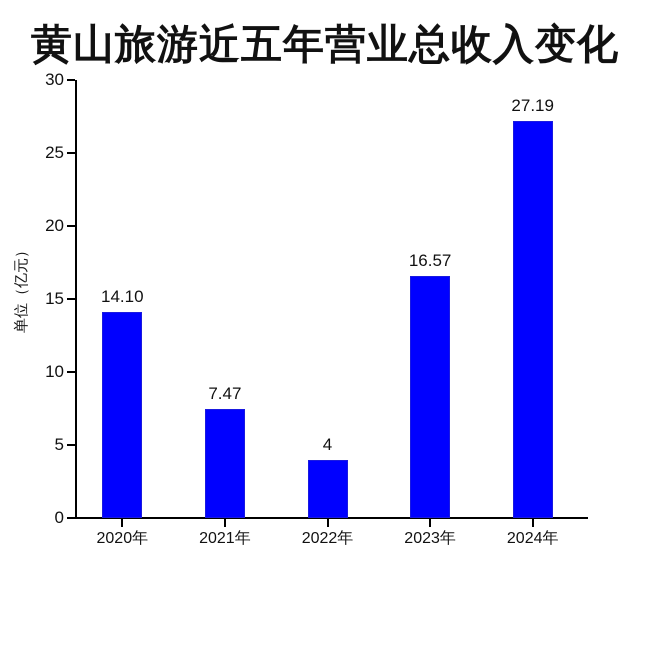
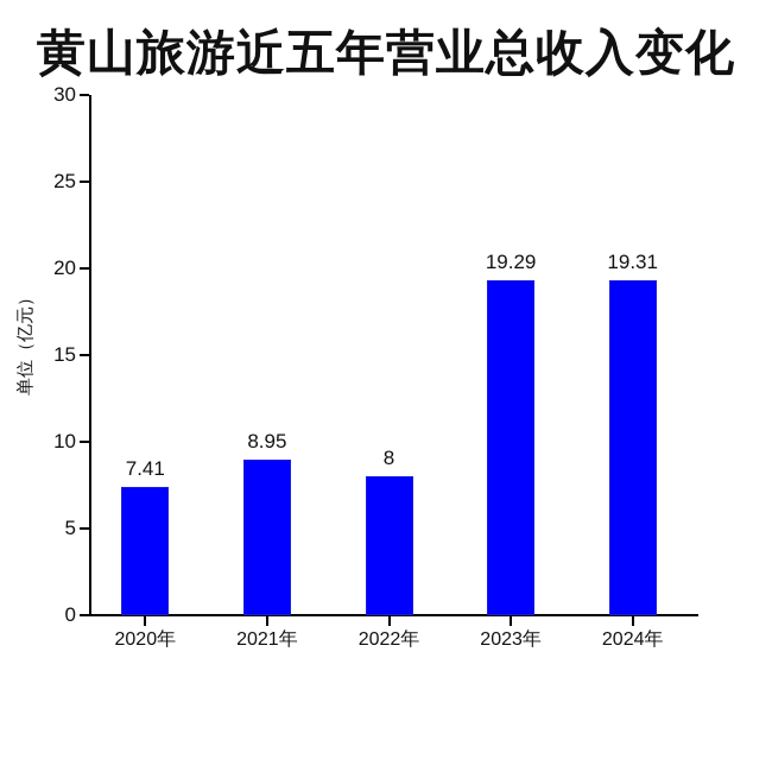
2020年: 14.10 -> 7.41
2021年: 7.47 -> 8.95
2022年: 4 -> 8
2023年: 16.57 -> 19.29
2024年: 27.19 -> 19.31
